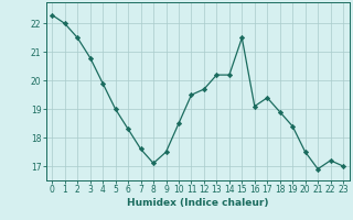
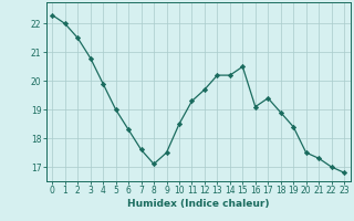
11: 19.5 -> 19.3
15: 21.5 -> 20.5
21: 16.9 -> 17.3
22: 17.2 -> 17.0
23: 17.0 -> 16.8
